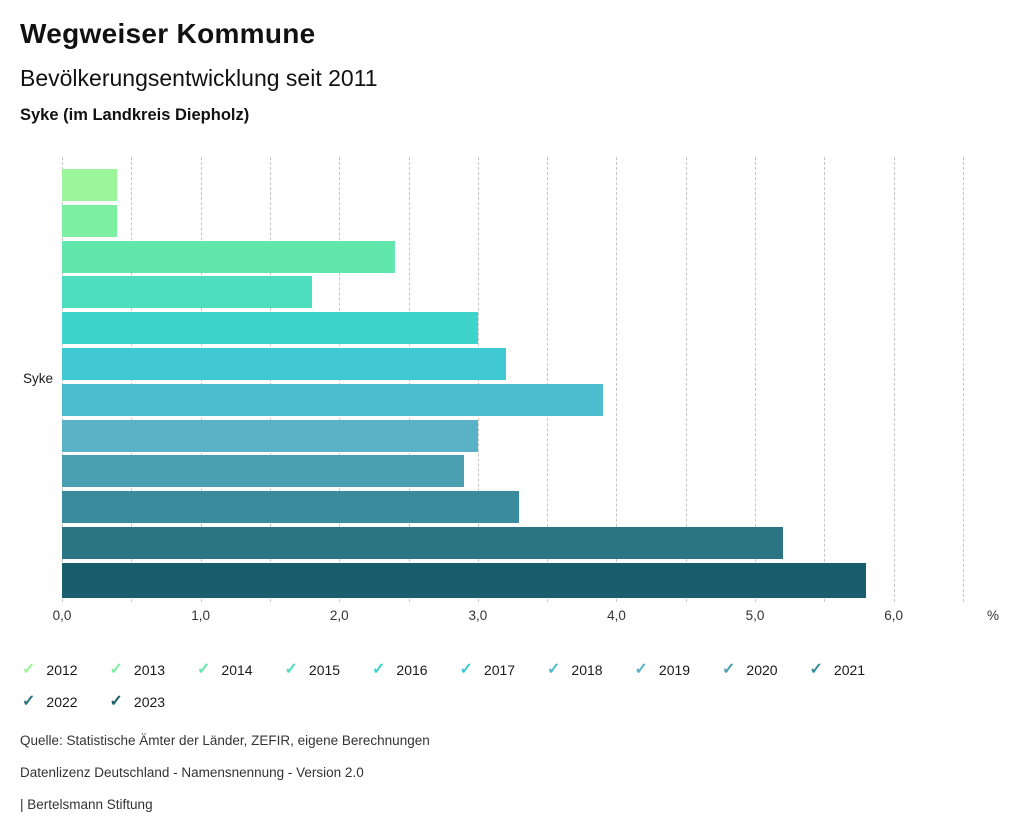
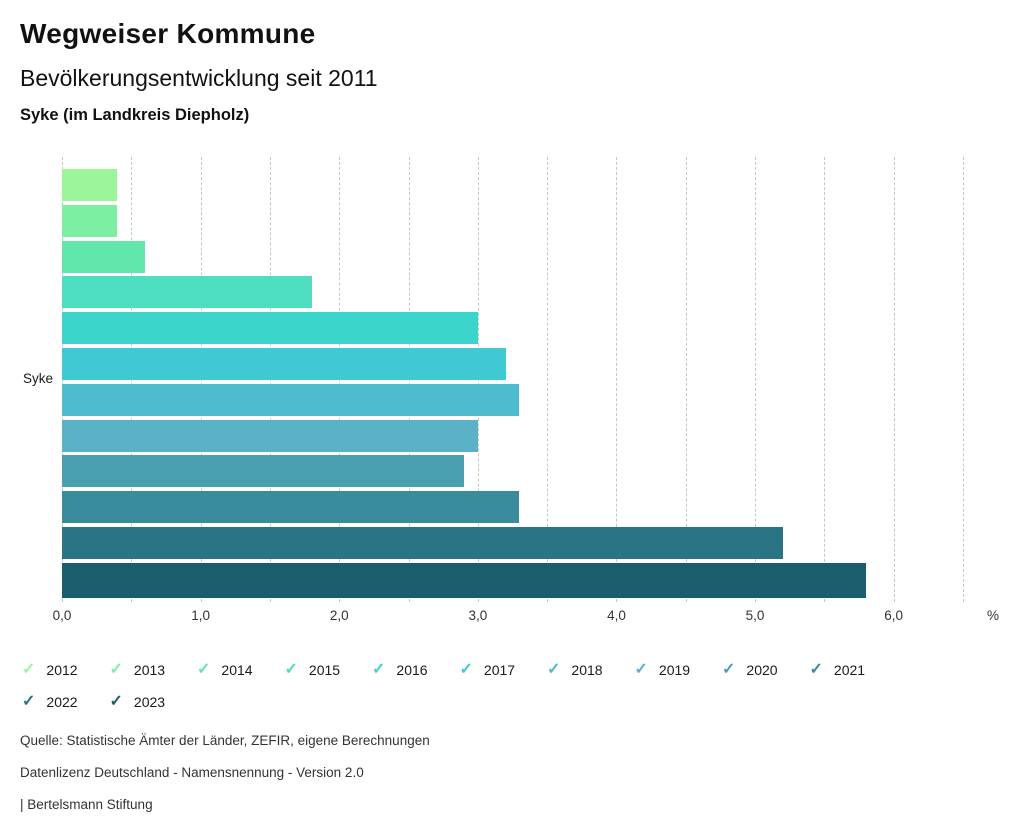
2014: 2,4 -> 0,6
2018: 3,9 -> 3,3
